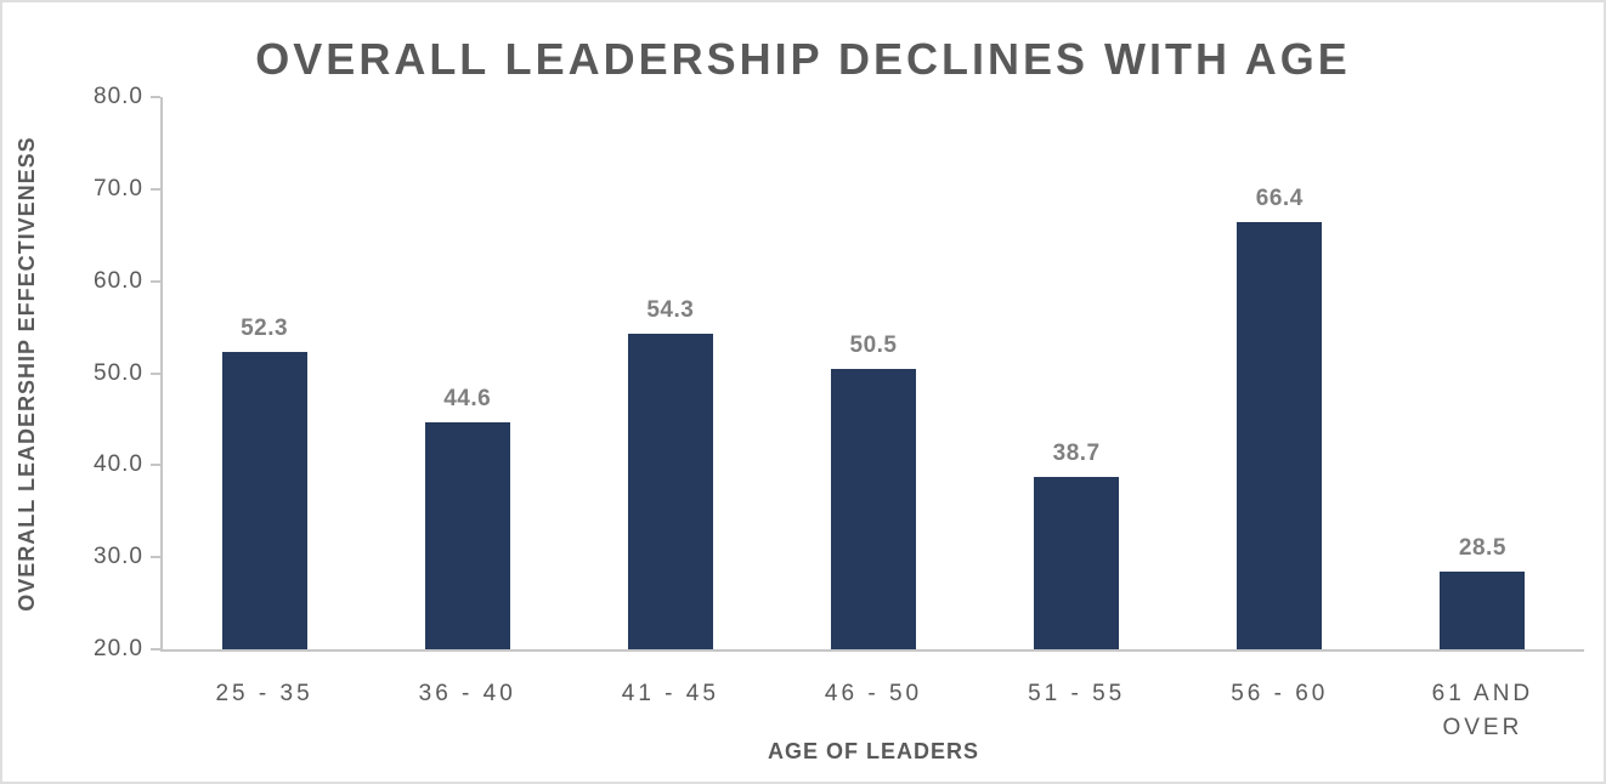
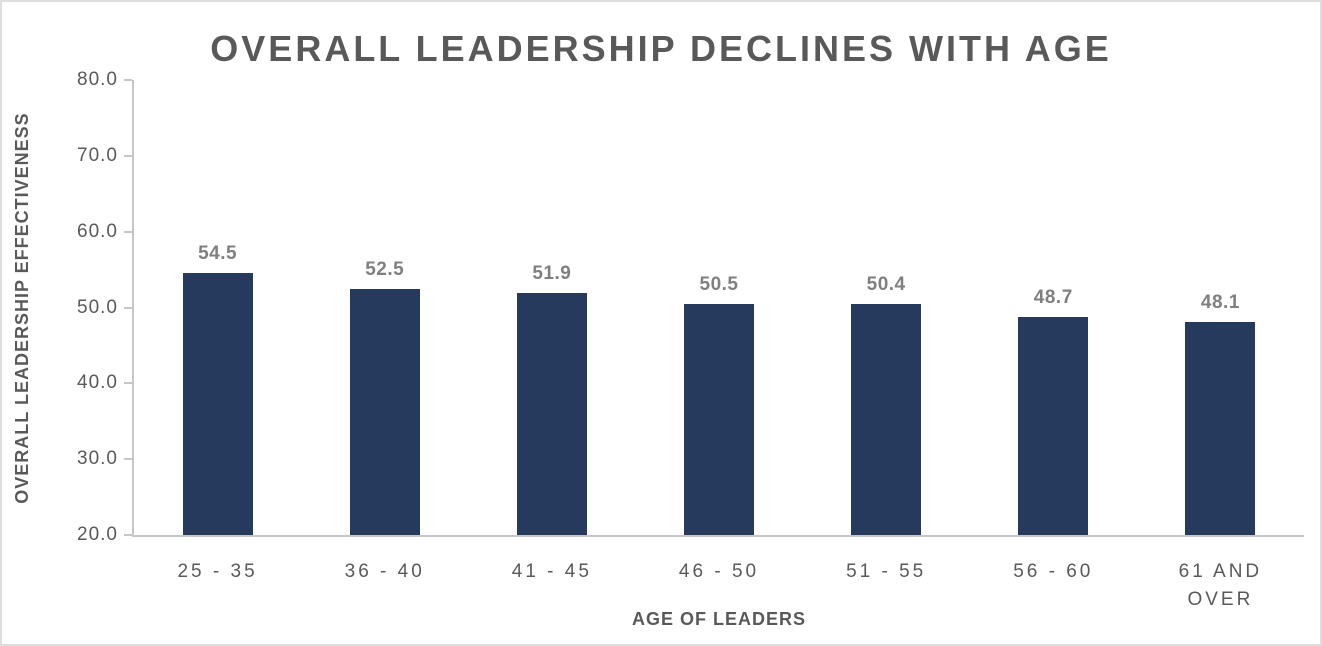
25 - 35: 52.3 -> 54.5
36 - 40: 44.6 -> 52.5
41 - 45: 54.3 -> 51.9
51 - 55: 38.7 -> 50.4
56 - 60: 66.4 -> 48.7
61 AND OVER: 28.5 -> 48.1
